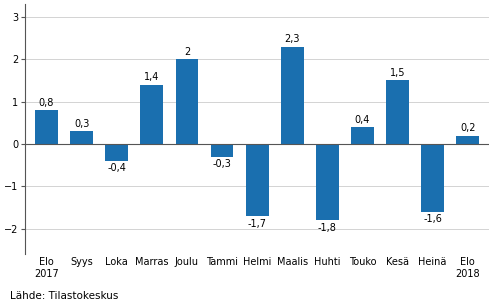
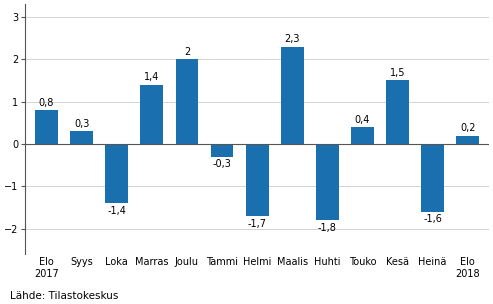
Loka: -0,4 -> -1,4
